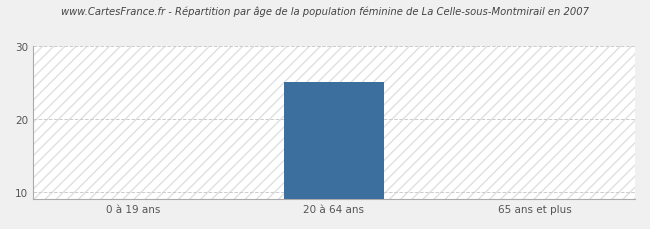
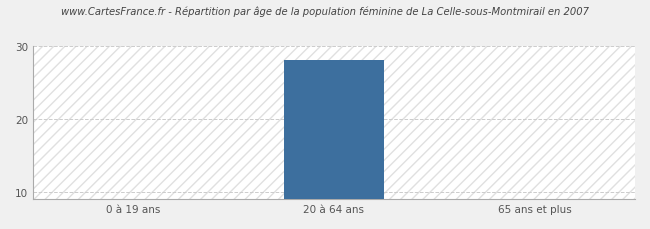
20 à 64 ans: 25 -> 28
